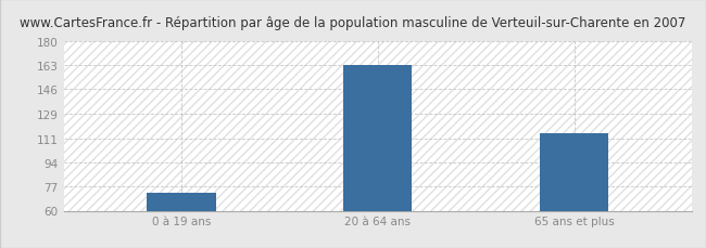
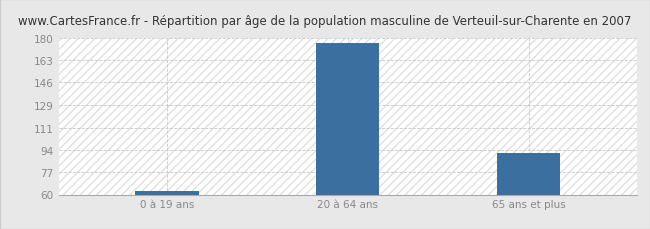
0 à 19 ans: 73 -> 63
20 à 64 ans: 163 -> 176
65 ans et plus: 115 -> 92
